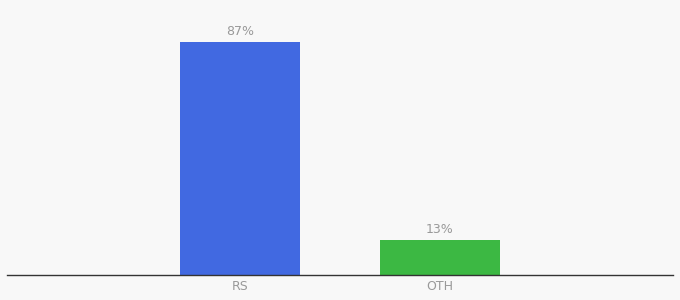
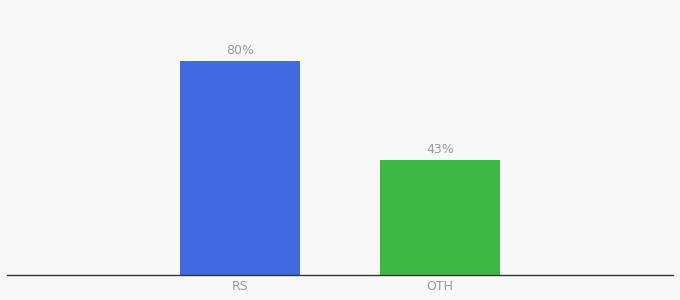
RS: 87% -> 80%
OTH: 13% -> 43%
